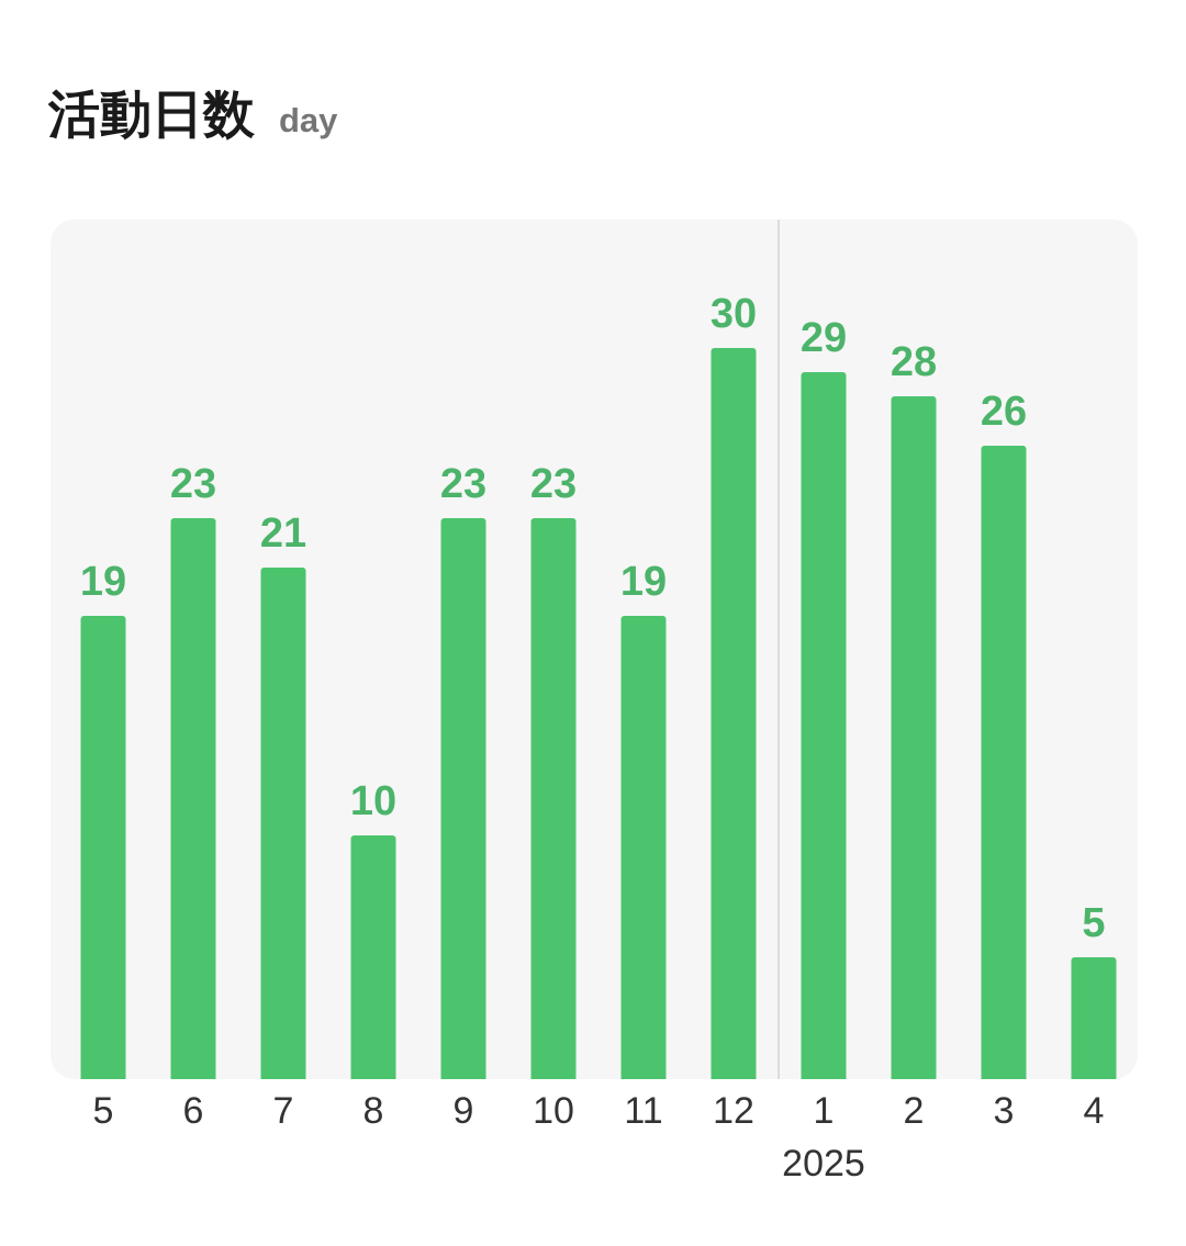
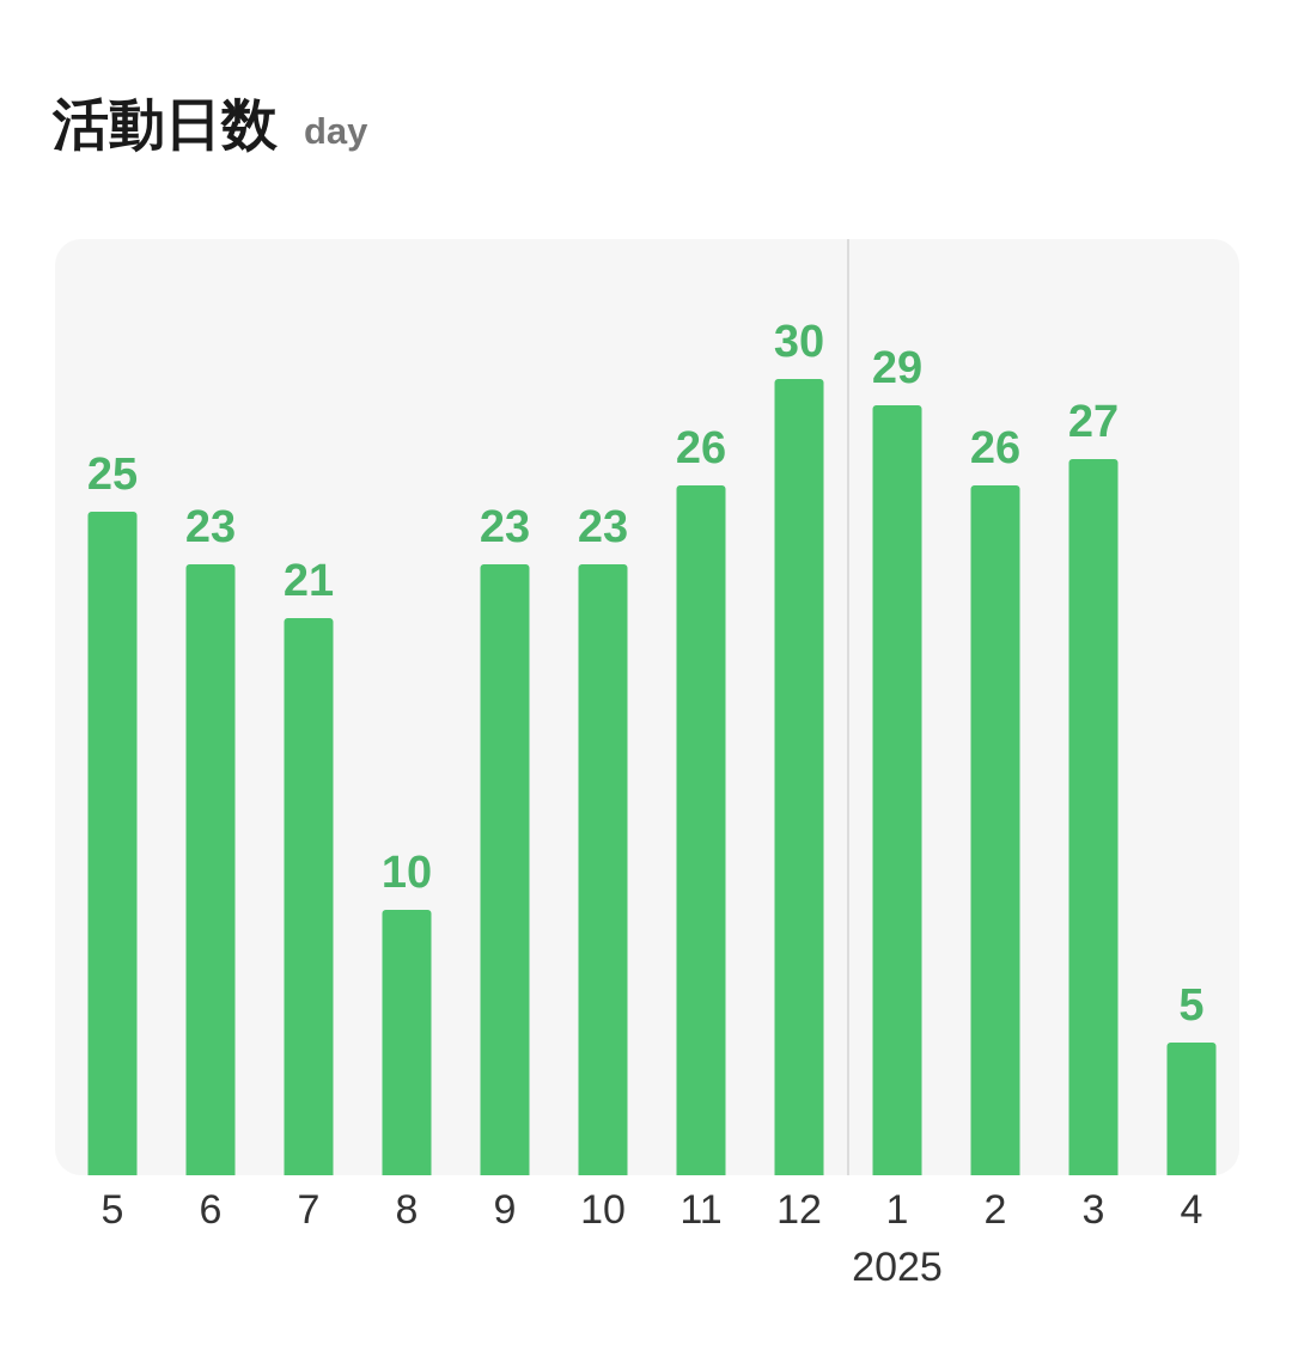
5: 19 -> 25
11: 19 -> 26
2: 28 -> 26
3: 26 -> 27
